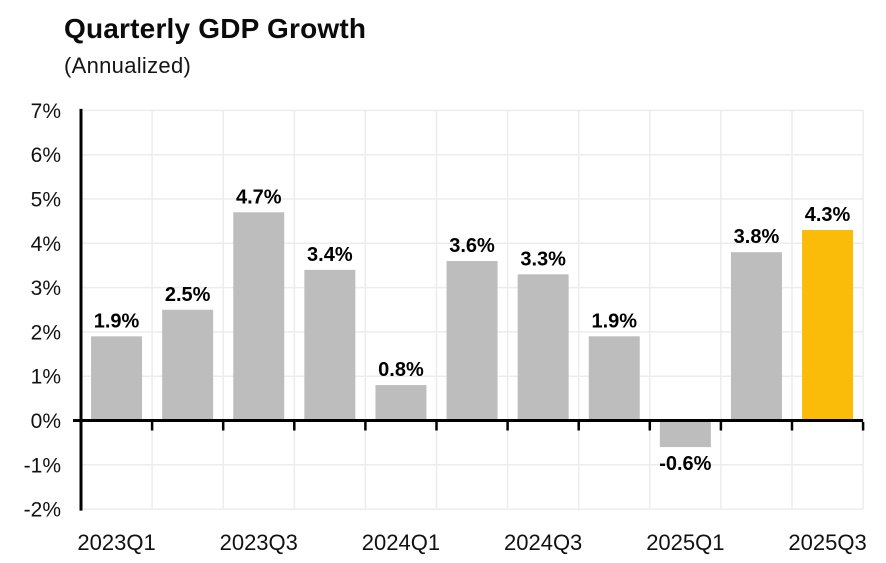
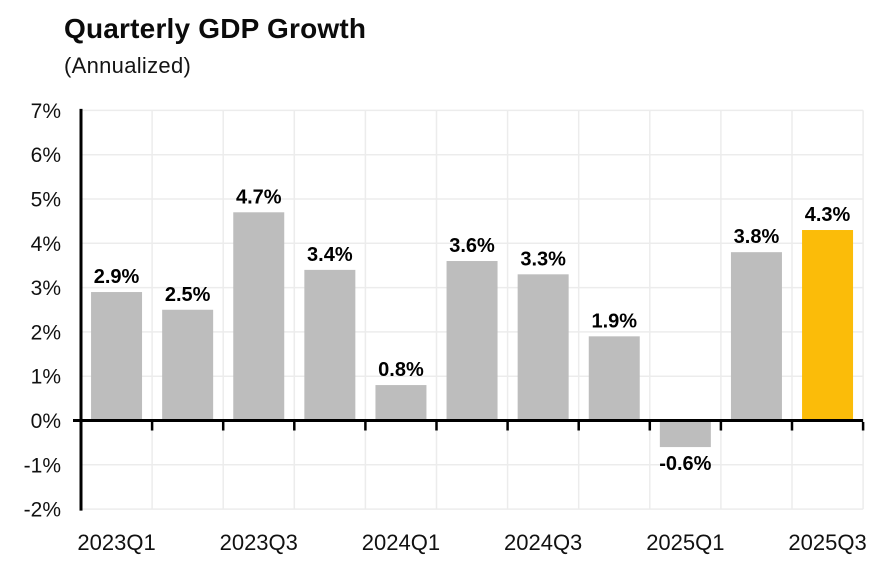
2023Q1: 1.9% -> 2.9%
